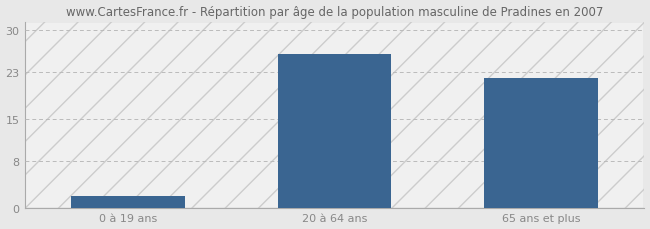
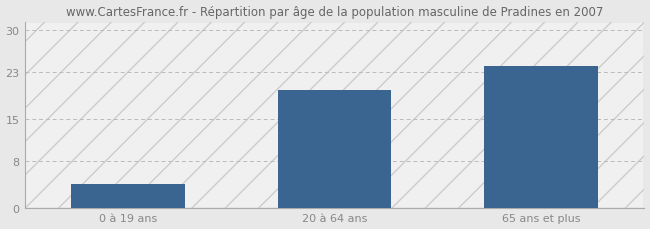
0 à 19 ans: 2 -> 4
20 à 64 ans: 26 -> 20
65 ans et plus: 22 -> 24
